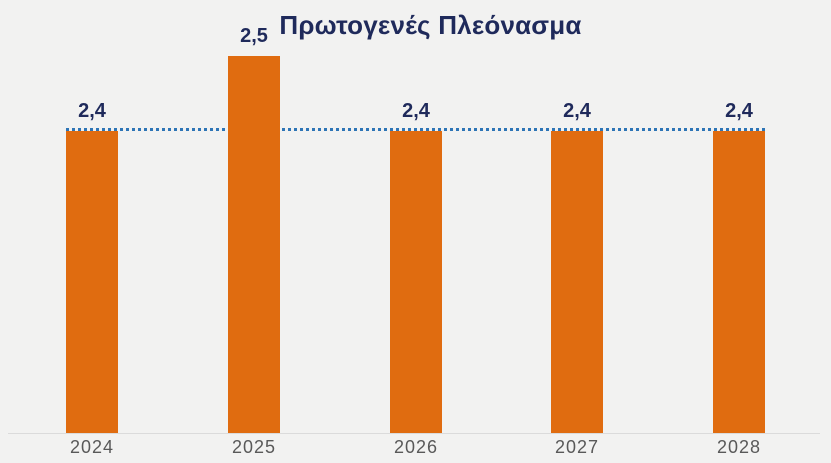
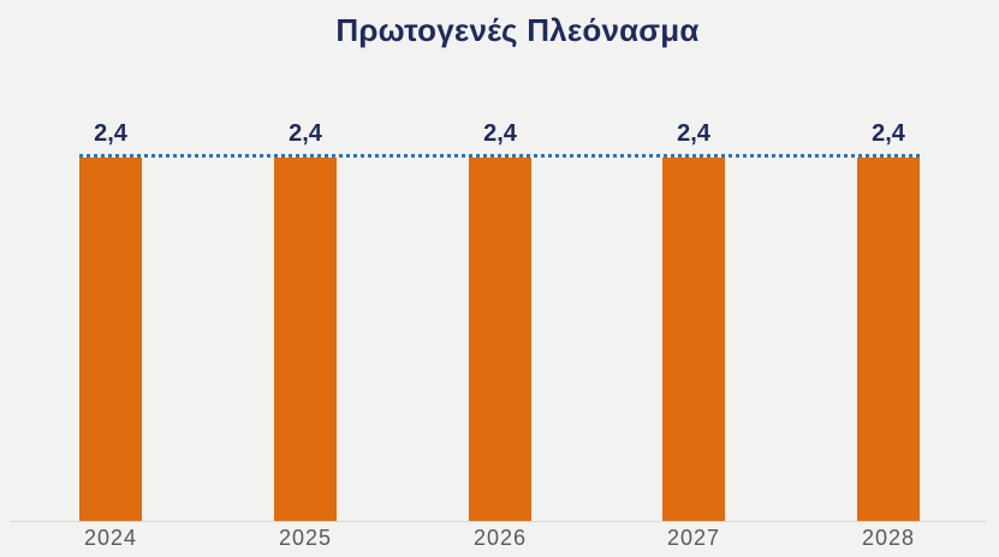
2025: 2,5 -> 2,4
